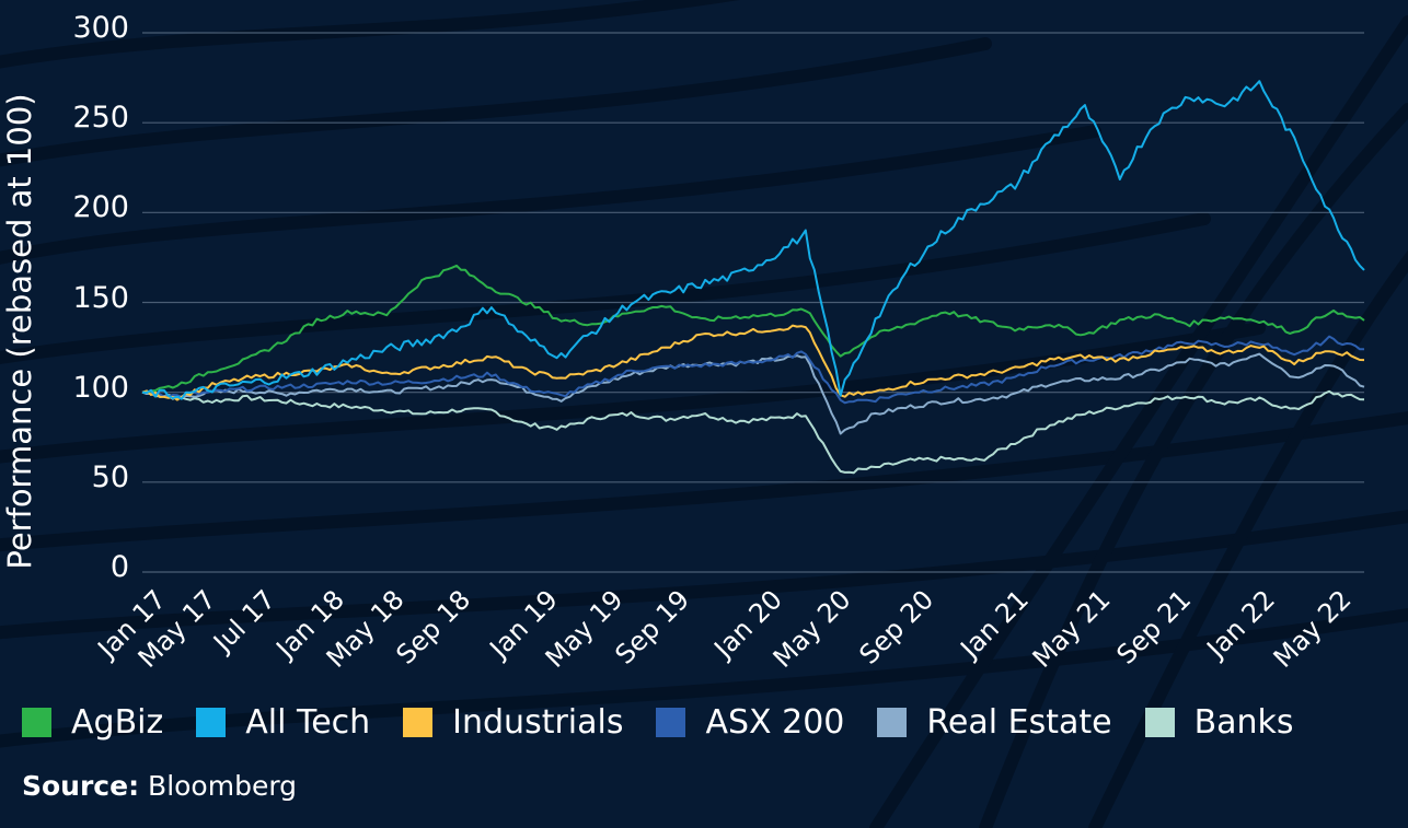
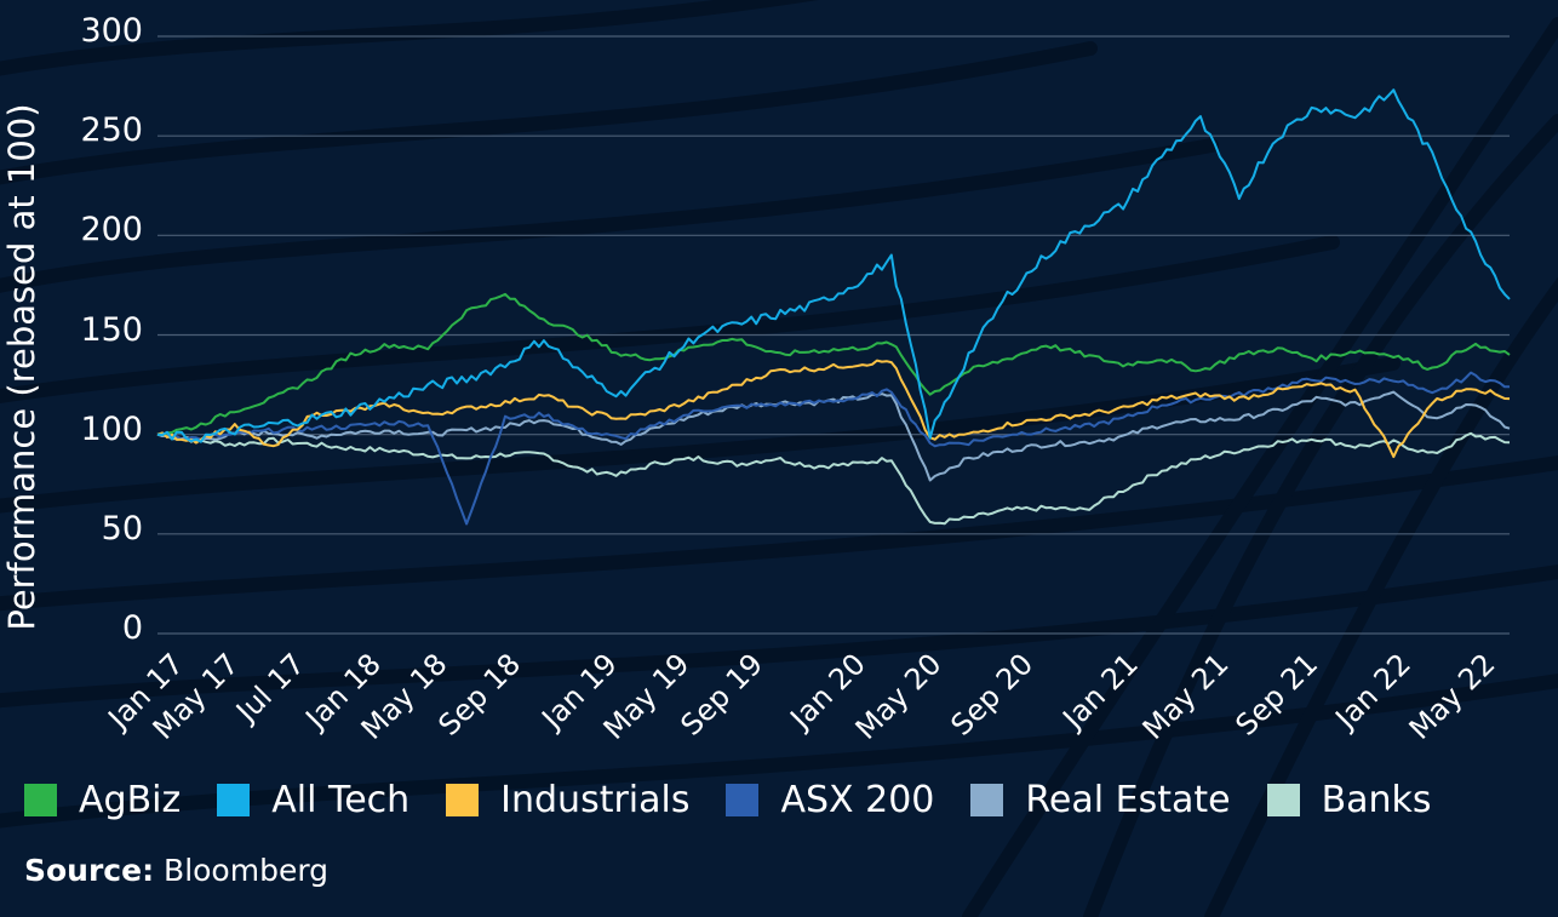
Industrials/Jul 17: 108 -> 93
ASX 200/May 18: 106 -> 56
Industrials/Jan 22: 126 -> 90
